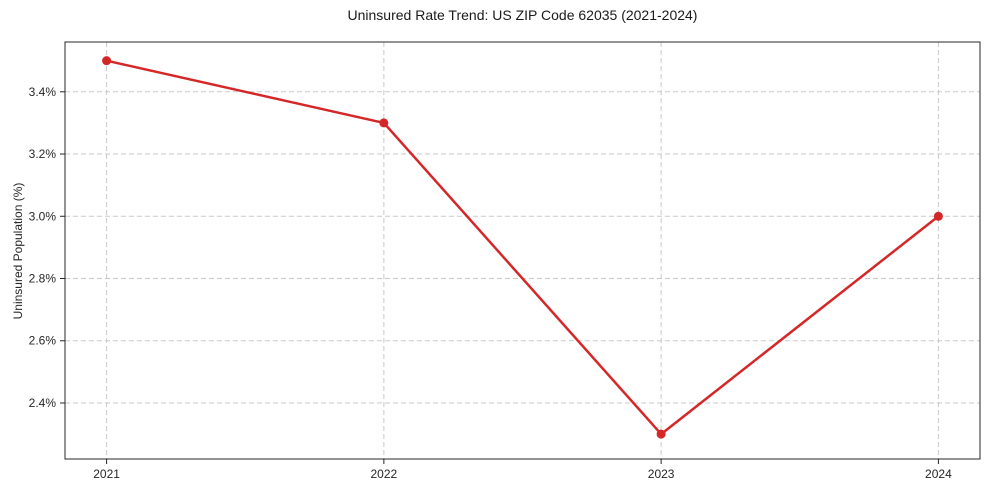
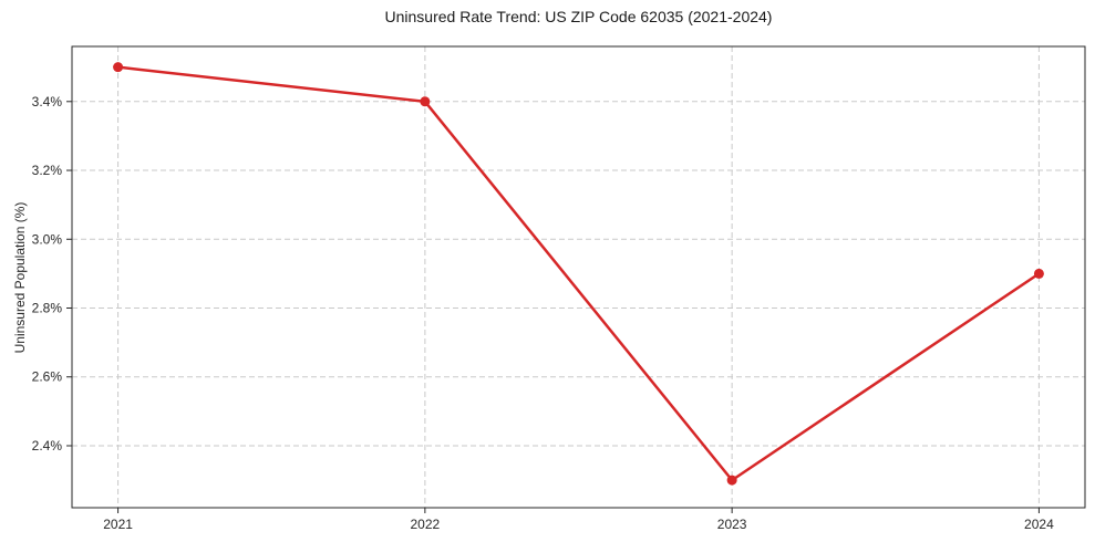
2022: 3.3% -> 3.4%
2024: 3.0% -> 2.9%
